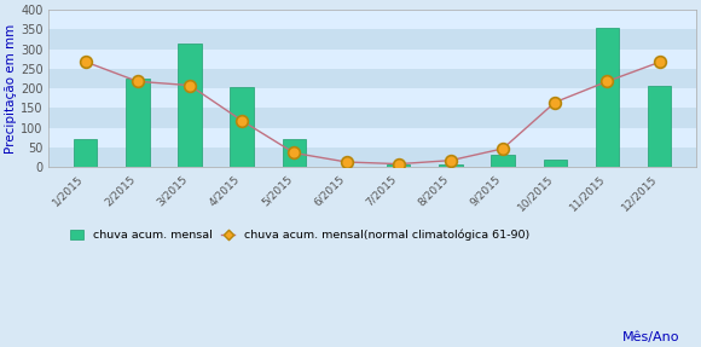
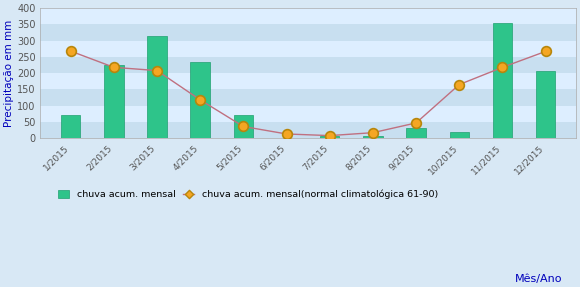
chuva acum. mensal/4/2015: 205 -> 235
